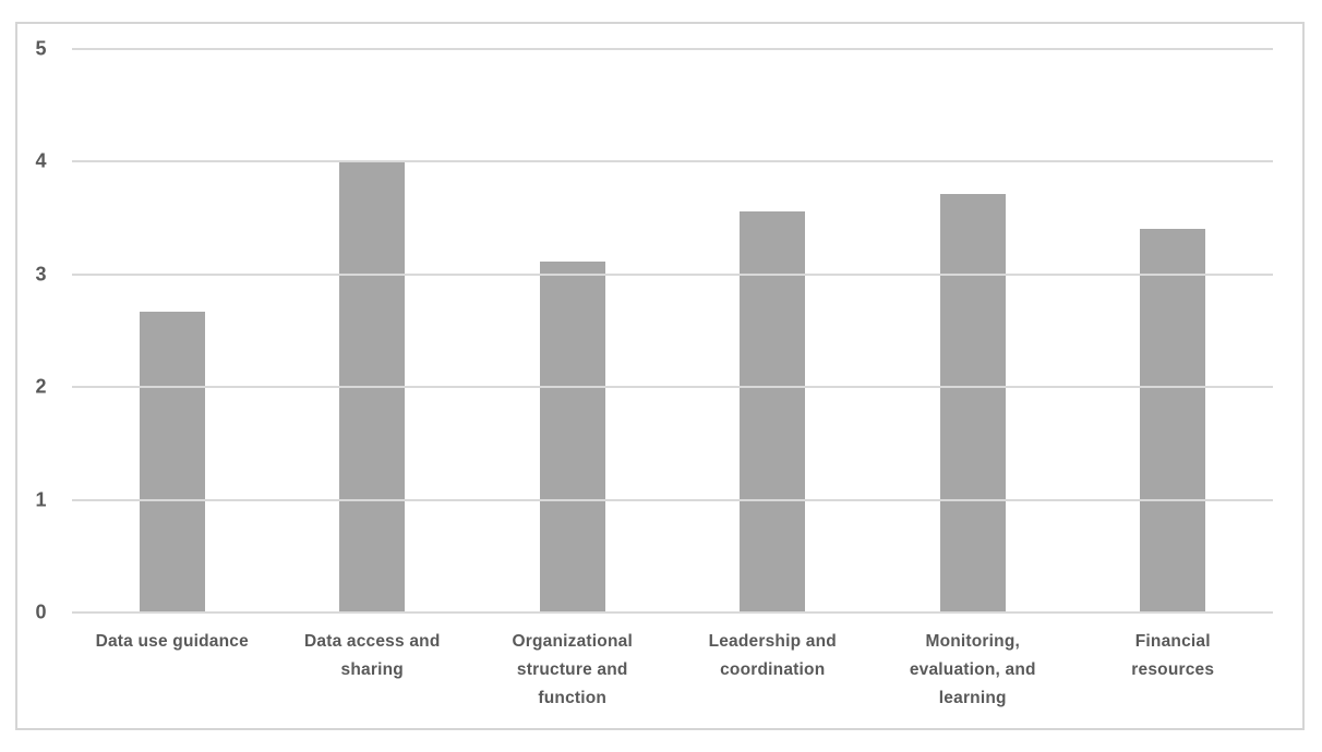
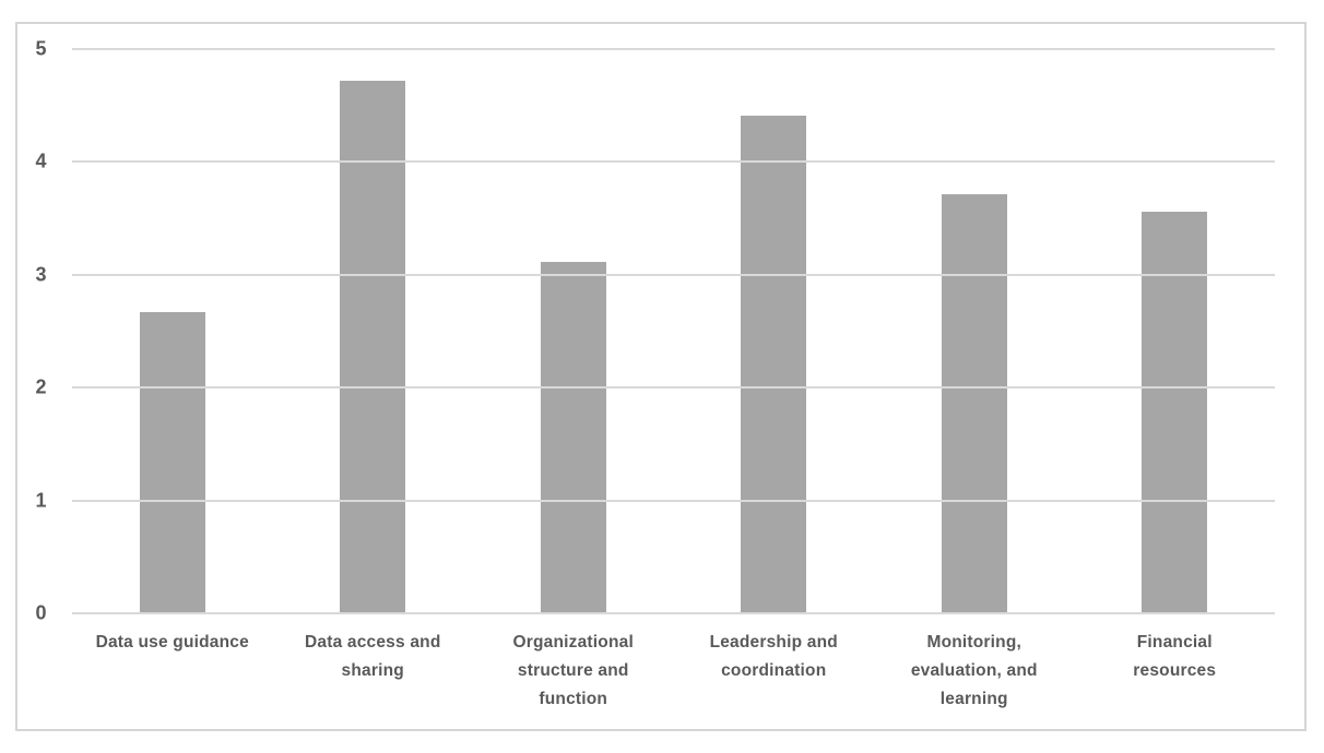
Data access and sharing: 4.00 -> 4.72
Leadership and coordination: 3.56 -> 4.41
Financial resources: 3.40 -> 3.56
